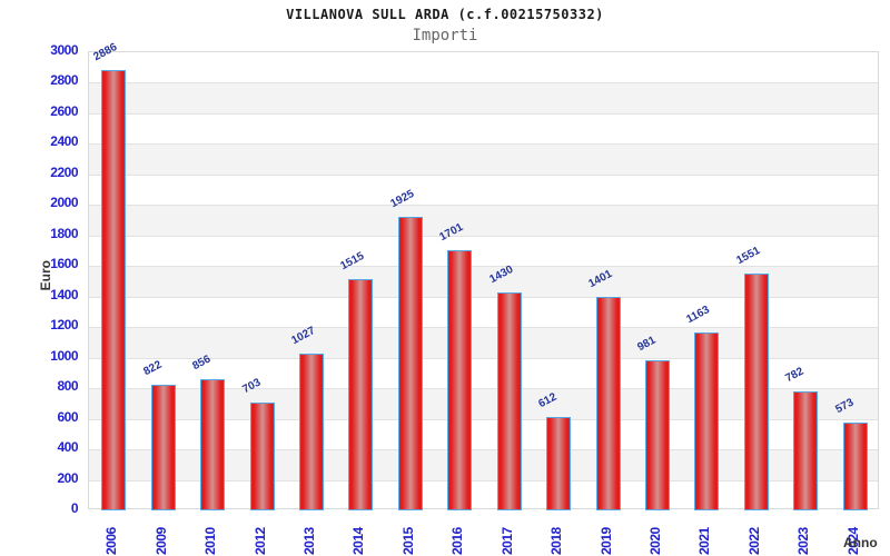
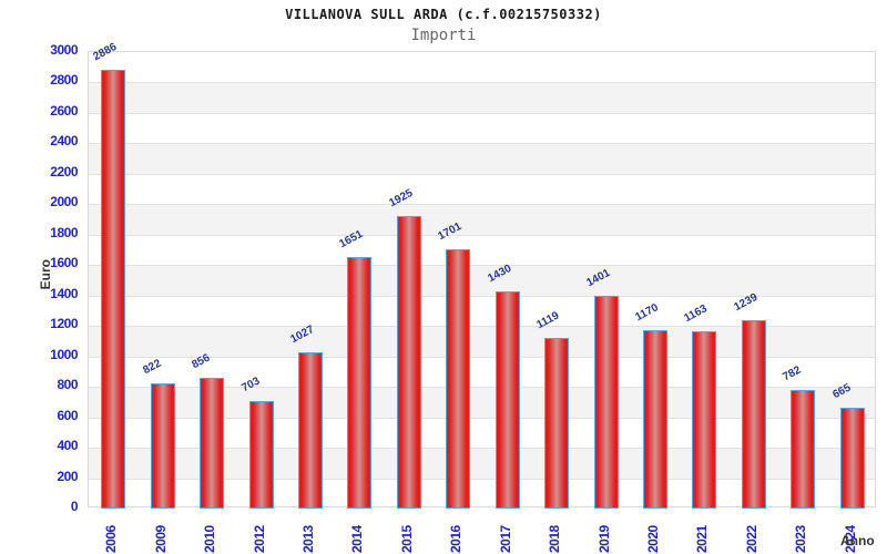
2014: 1515 -> 1651
2018: 612 -> 1119
2020: 981 -> 1170
2022: 1551 -> 1239
2024: 573 -> 665
